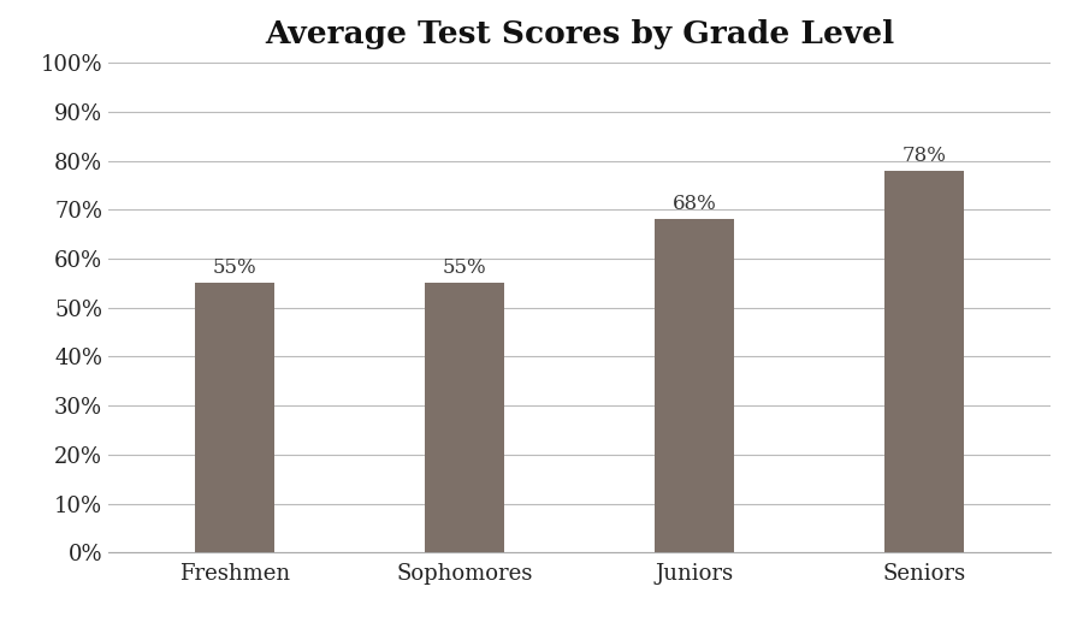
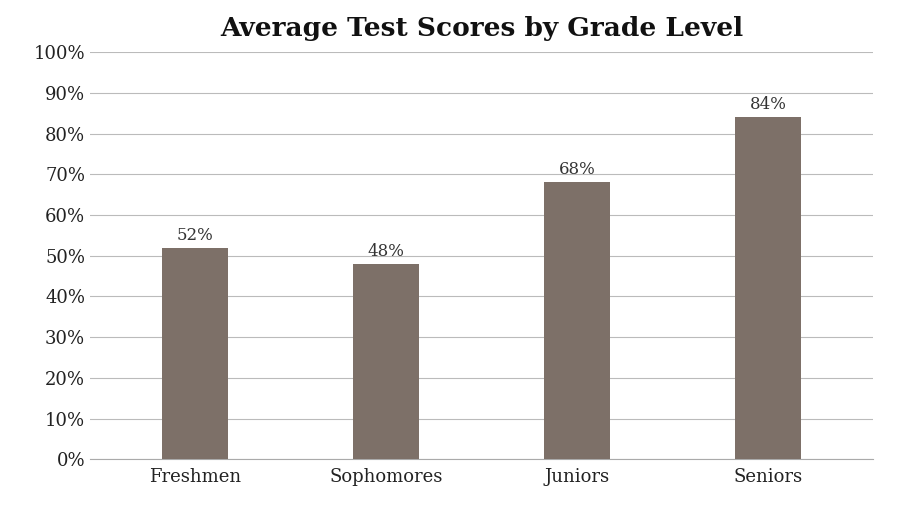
Freshmen: 55% -> 52%
Sophomores: 55% -> 48%
Seniors: 78% -> 84%
